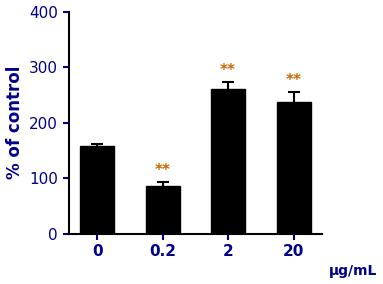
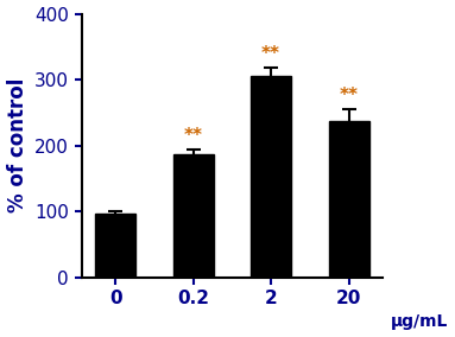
0: 158 -> 97
0.2: 86 -> 187
2: 260 -> 305
